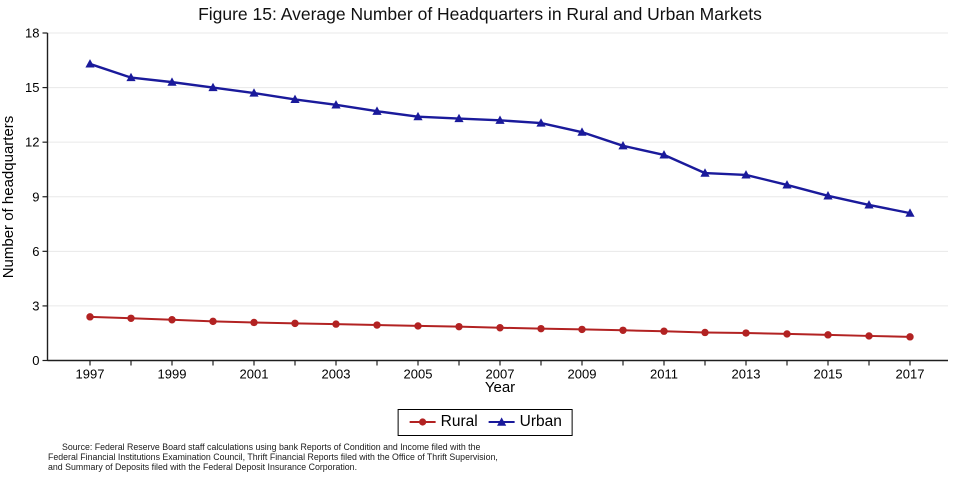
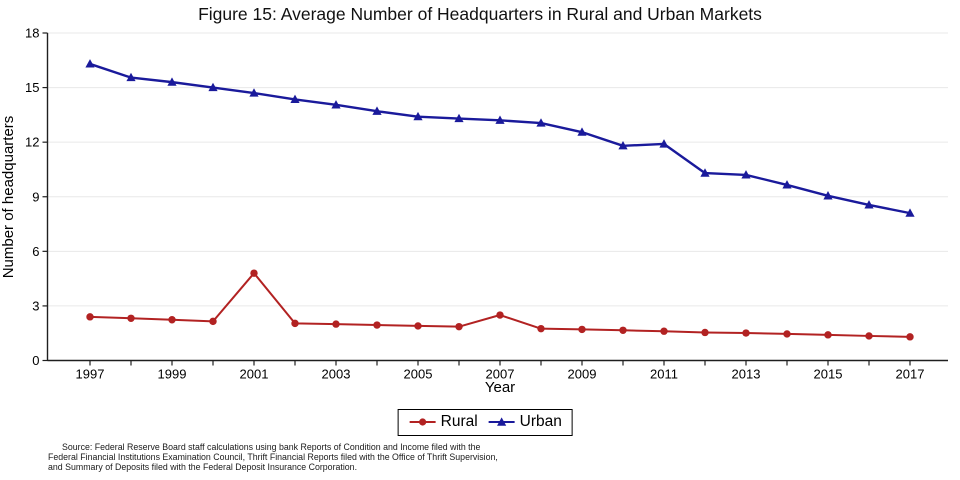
Rural/2001: 2.1 -> 4.8
Rural/2007: 1.8 -> 2.5
Urban/2011: 11.3 -> 11.9
